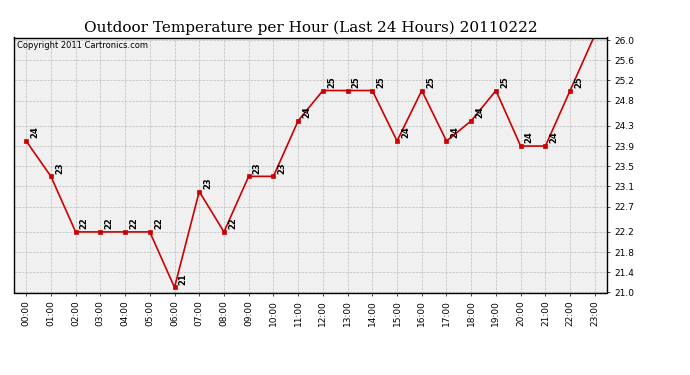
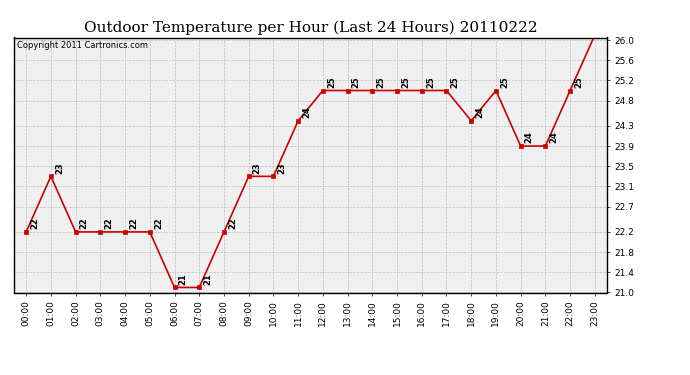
00:00: 24 -> 22
07:00: 23 -> 21
15:00: 24 -> 25
17:00: 24 -> 25
